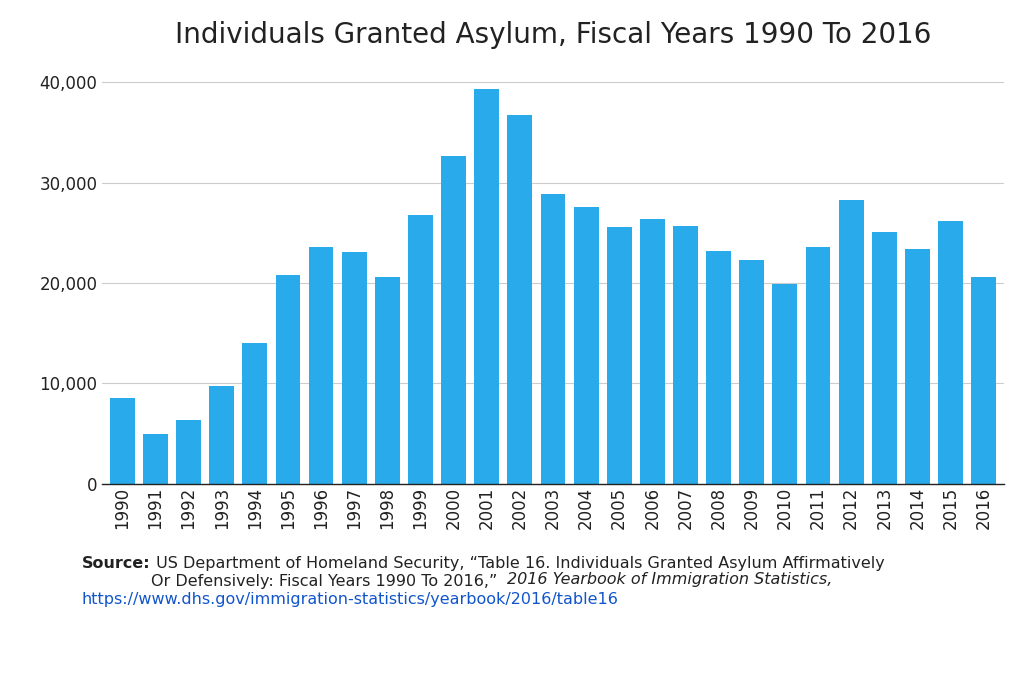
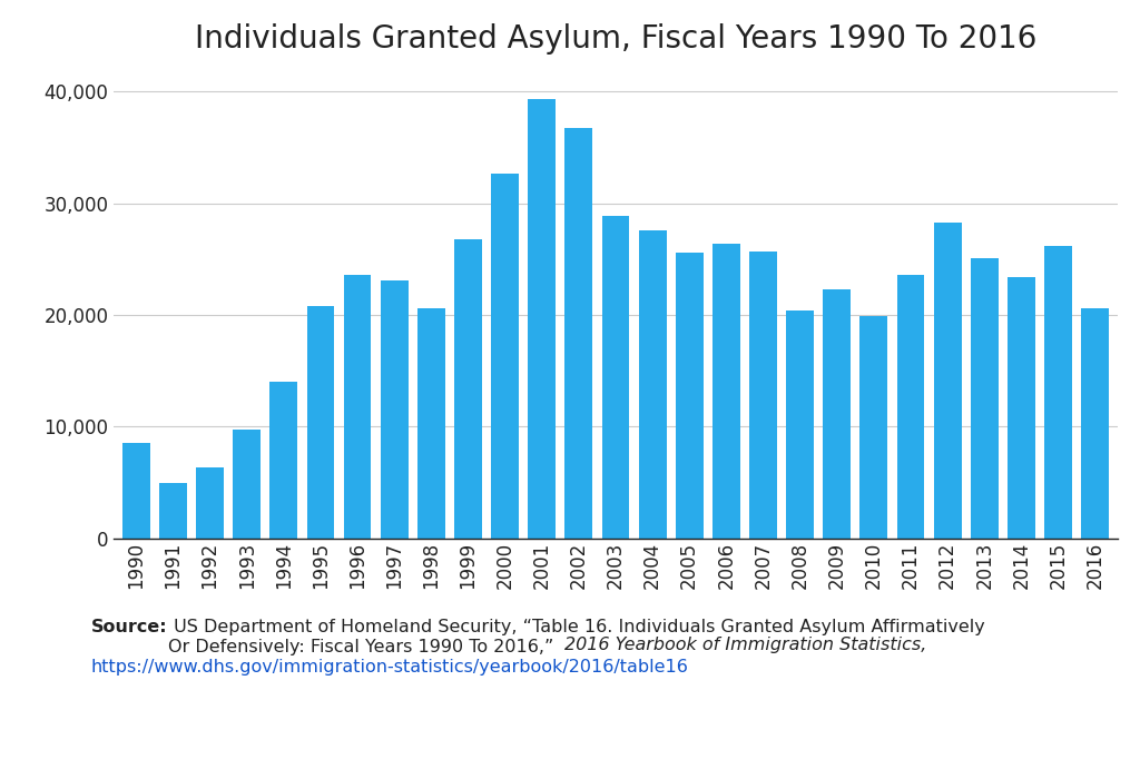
2008: 23,200 -> 20,400
